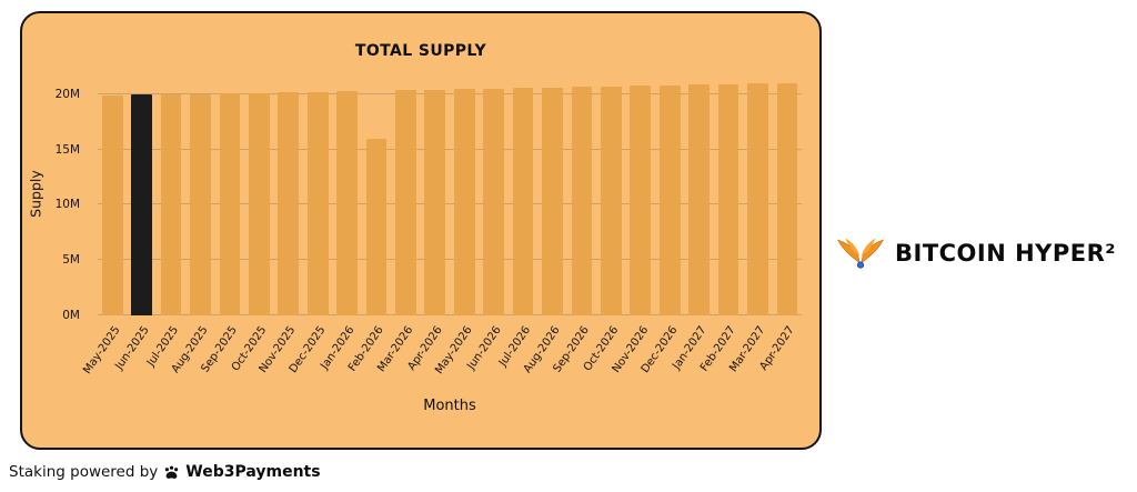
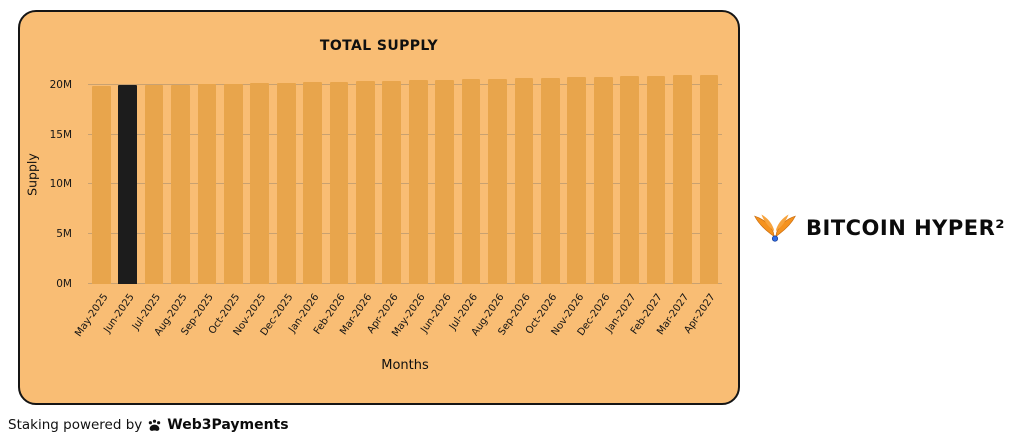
Feb-2026: 16M -> 20M
